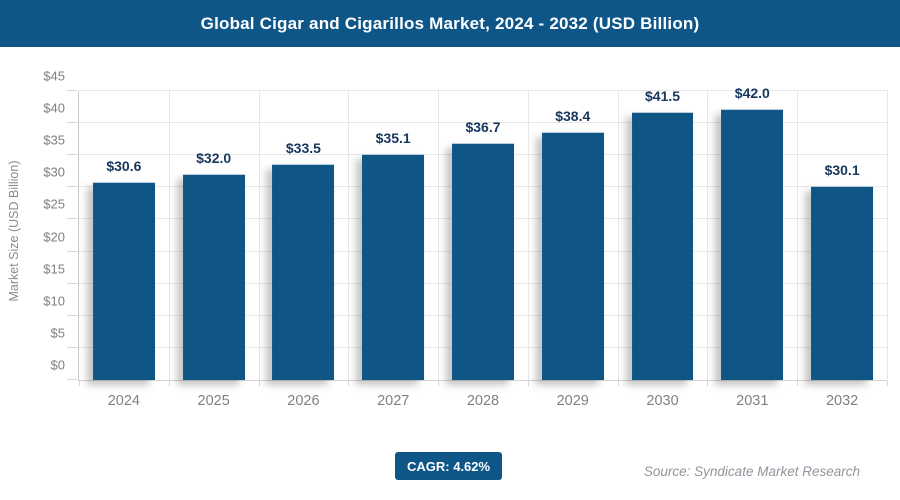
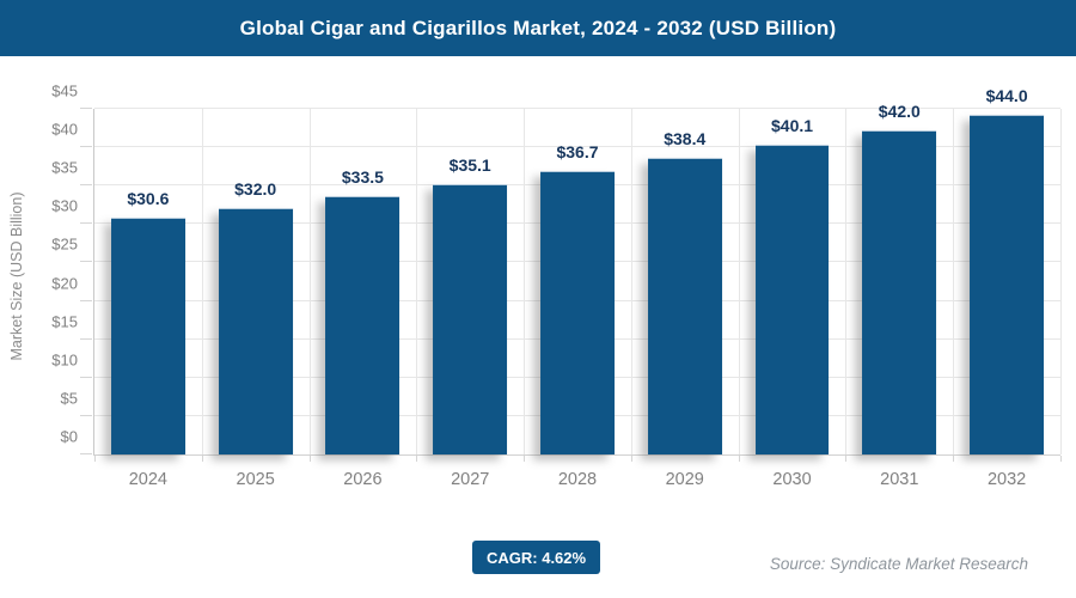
2030: $41.5 -> $40.1
2032: $30.1 -> $44.0
